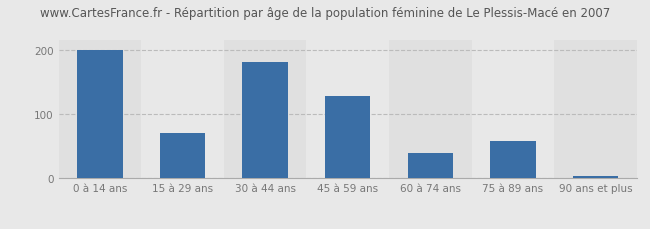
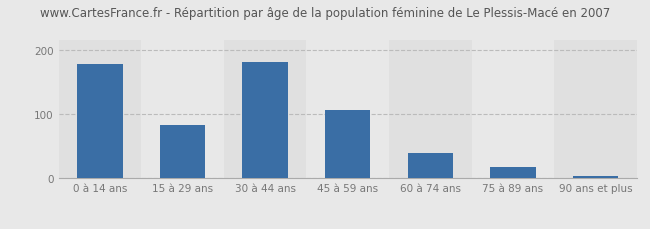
0 à 14 ans: 200 -> 178
15 à 29 ans: 70 -> 83
45 à 59 ans: 128 -> 107
75 à 89 ans: 58 -> 18
